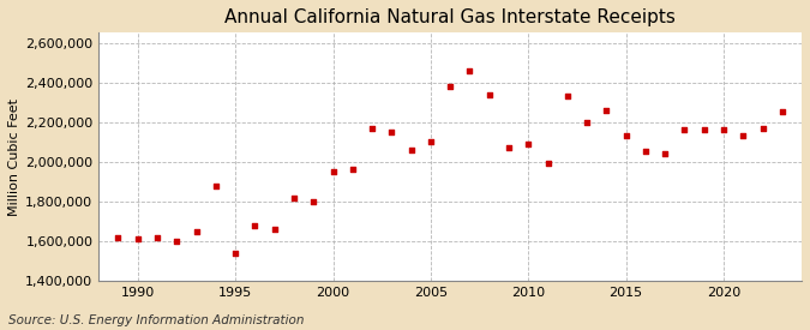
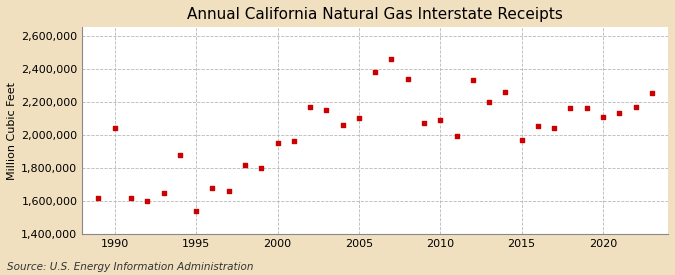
1990: 1,610,000 -> 2,040,000
2015: 2,130,000 -> 1,970,000
2020: 2,160,000 -> 2,110,000
